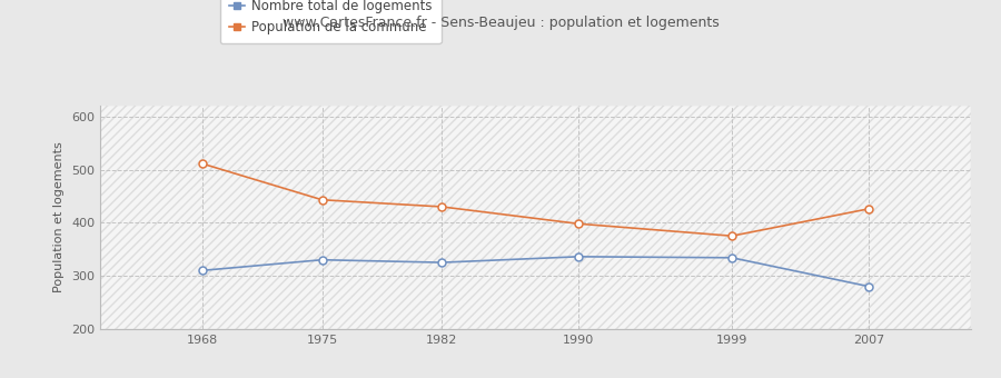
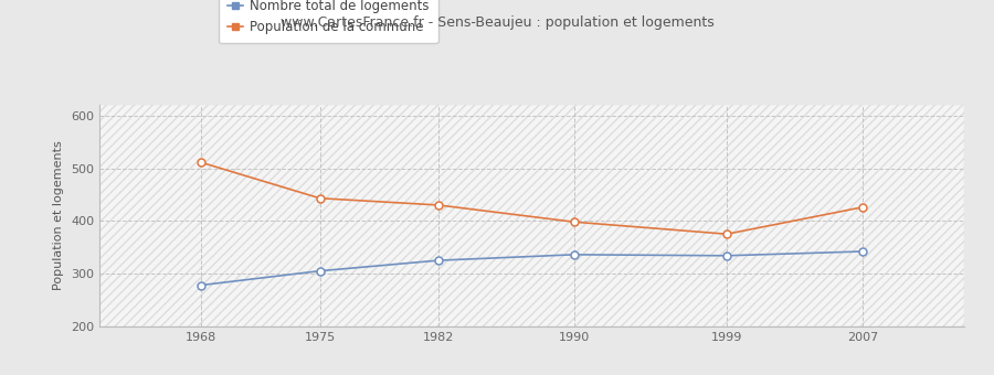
Nombre total de logements/1968: 310 -> 278
Nombre total de logements/1975: 330 -> 305
Nombre total de logements/2007: 280 -> 342
